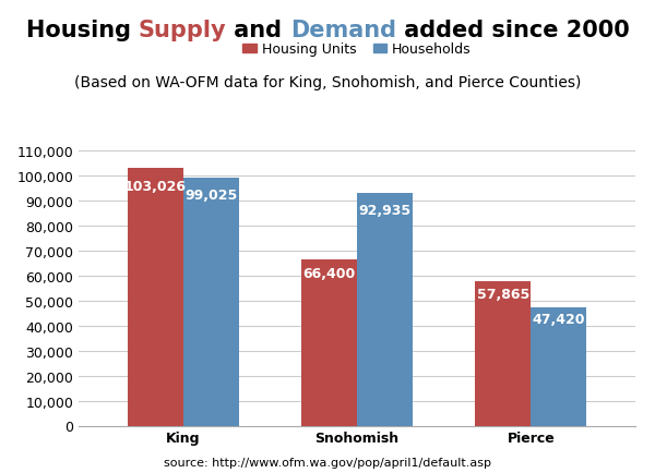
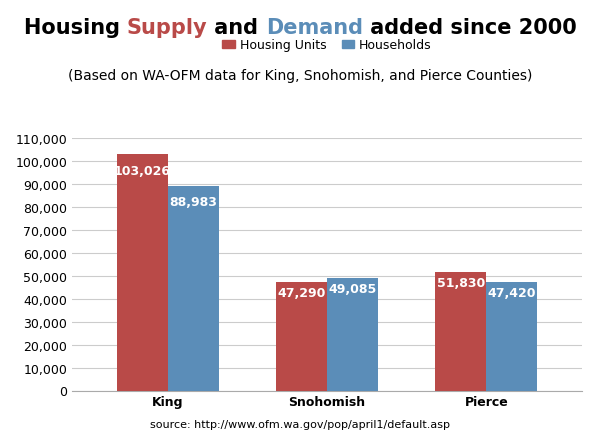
Households/King: 99,025 -> 88,983
Housing Units/Snohomish: 66,400 -> 47,290
Households/Snohomish: 92,935 -> 49,085
Housing Units/Pierce: 57,865 -> 51,830
